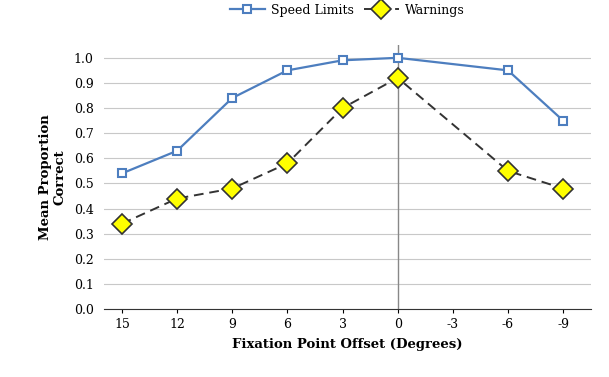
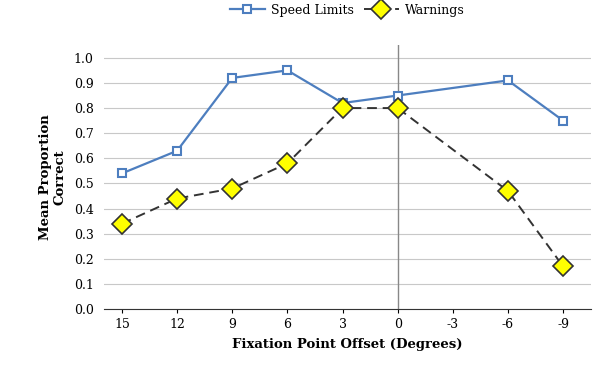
Speed Limits/9: 0.84 -> 0.92
Speed Limits/3: 0.99 -> 0.82
Speed Limits/0: 1.00 -> 0.85
Warnings/0: 0.92 -> 0.80
Speed Limits/-6: 0.95 -> 0.91
Warnings/-6: 0.55 -> 0.47
Warnings/-9: 0.48 -> 0.17
